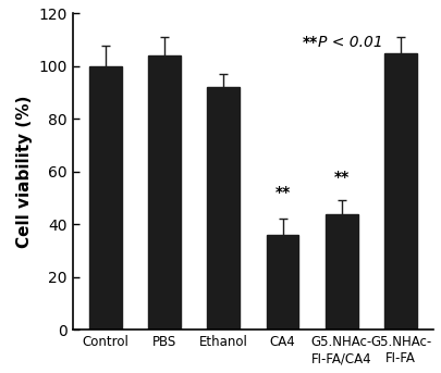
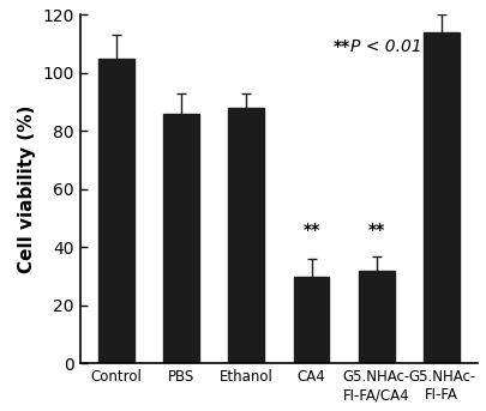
Control: 100 -> 105
PBS: 104 -> 86
Ethanol: 92 -> 88
CA4: 36 -> 30
G5.NHAc- FI-FA/CA4: 44 -> 32
G5.NHAc- FI-FA: 105 -> 114
